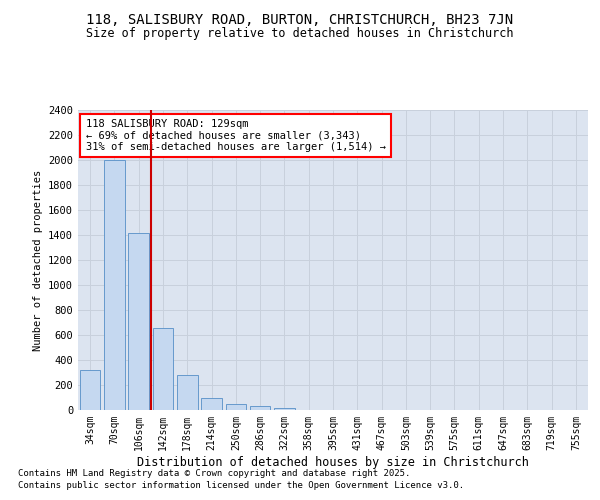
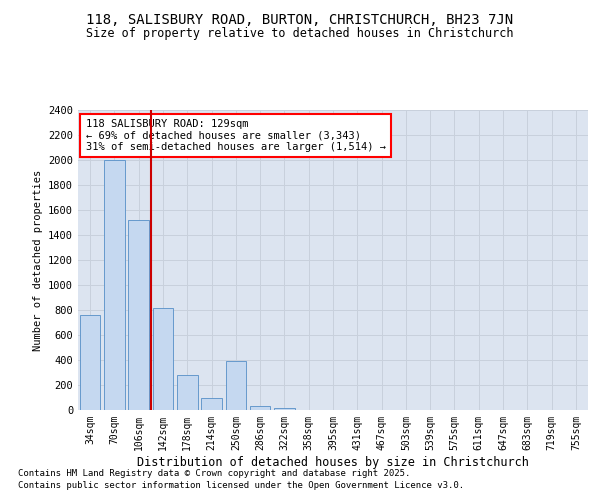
34sqm: 320 -> 760
106sqm: 1420 -> 1520
142sqm: 660 -> 820
250sqm: 40 -> 390
